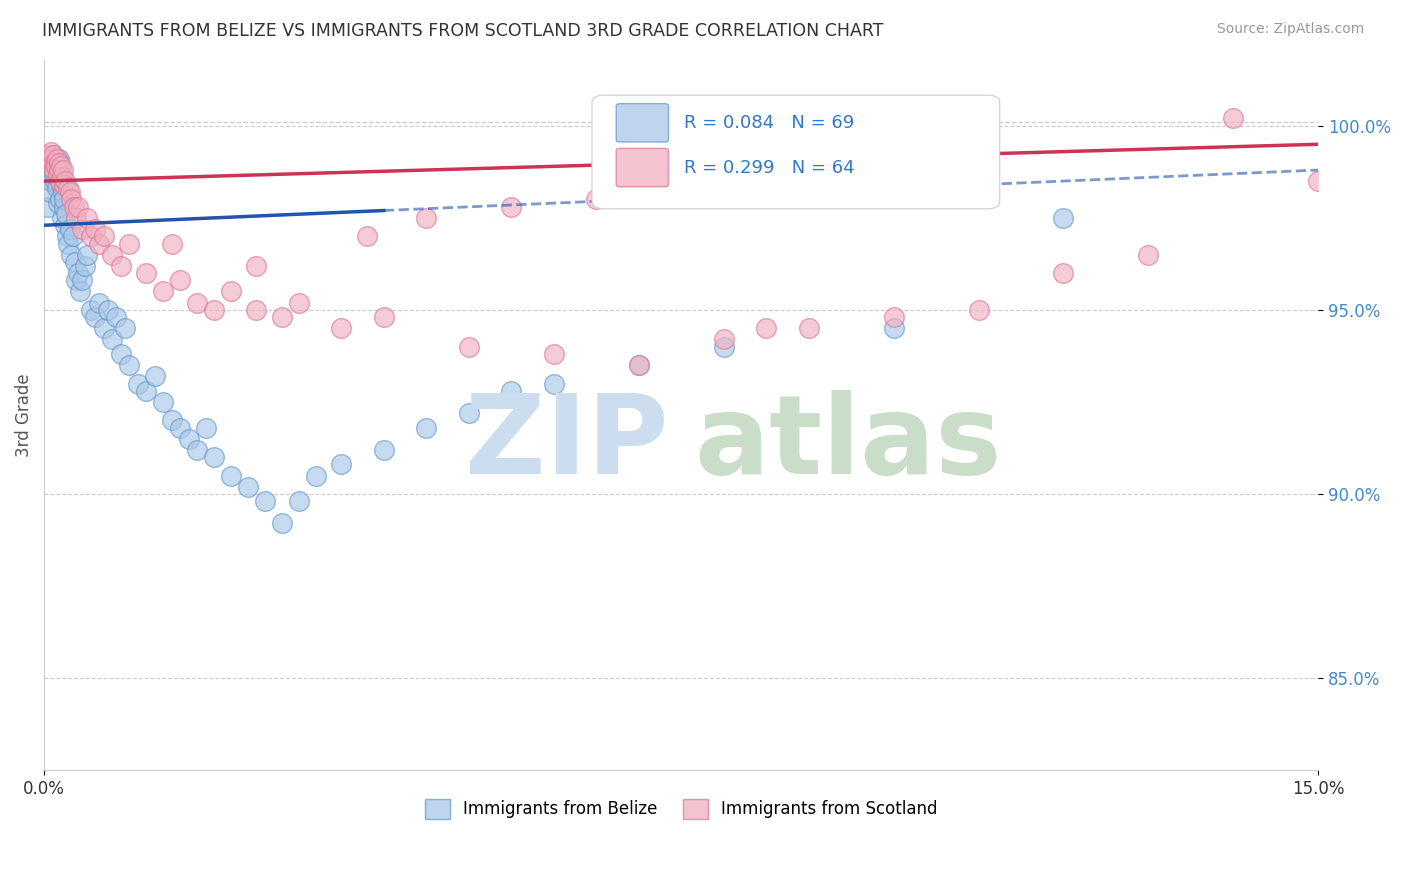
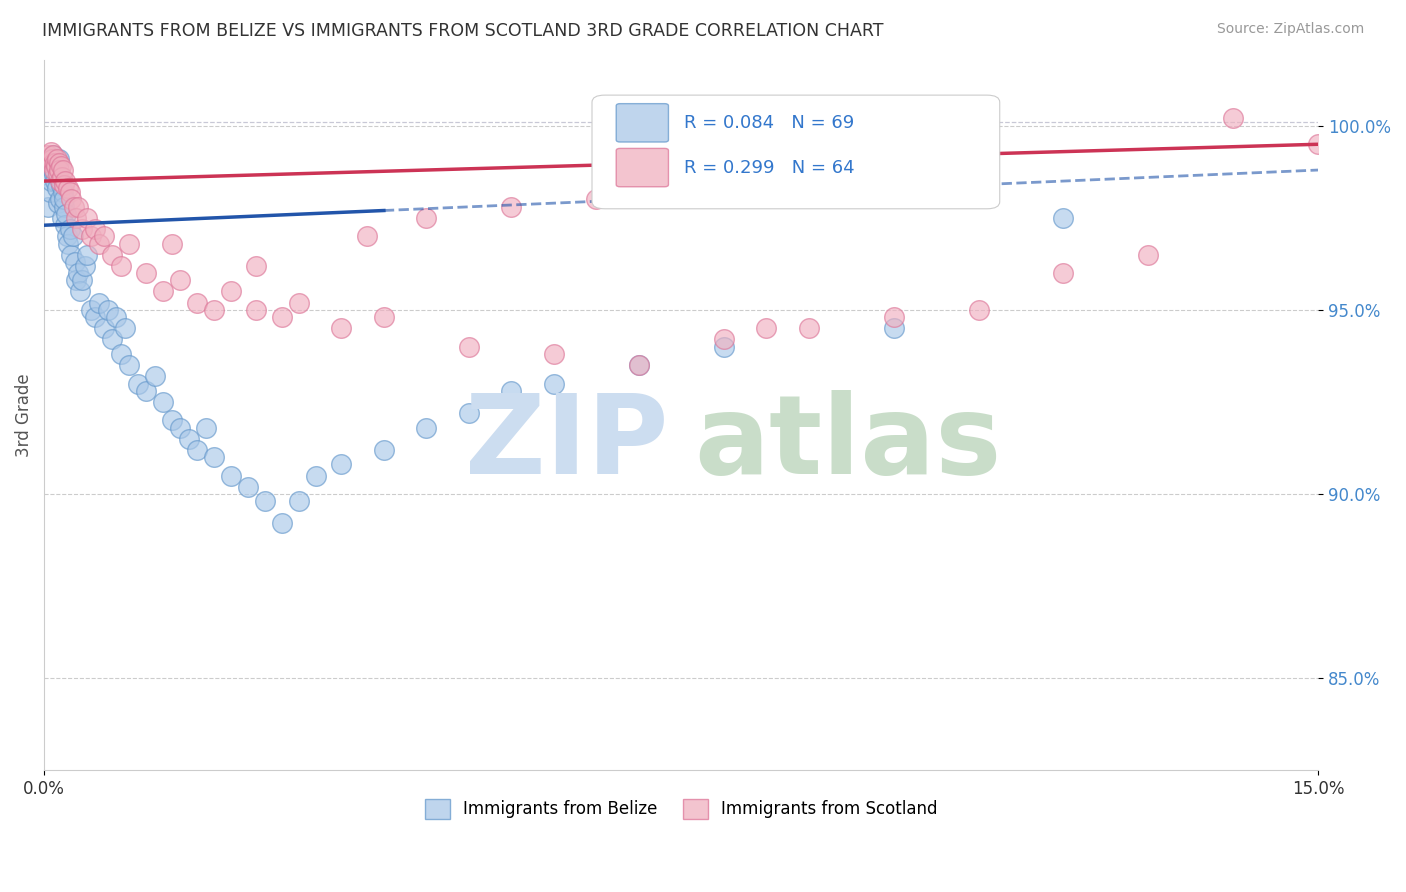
Immigrants from Scotland/15.0%: 98.5% -> 99.5%
